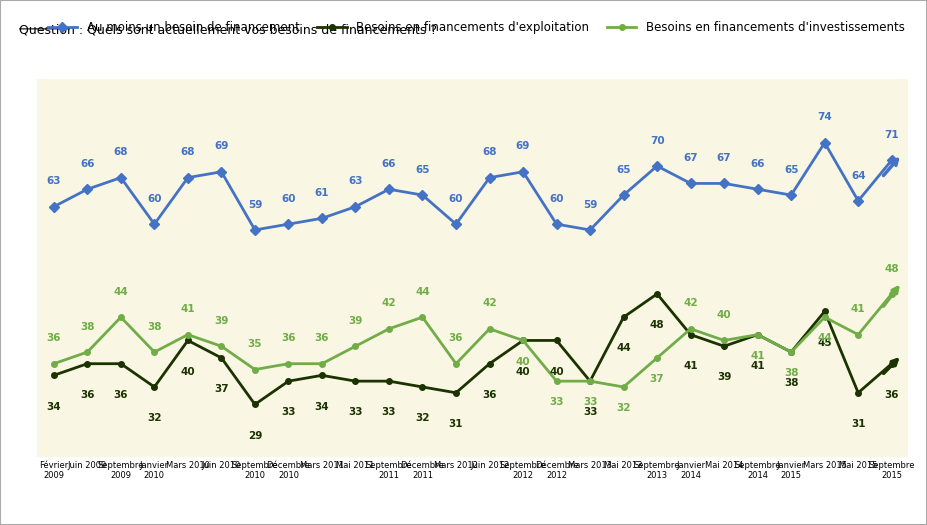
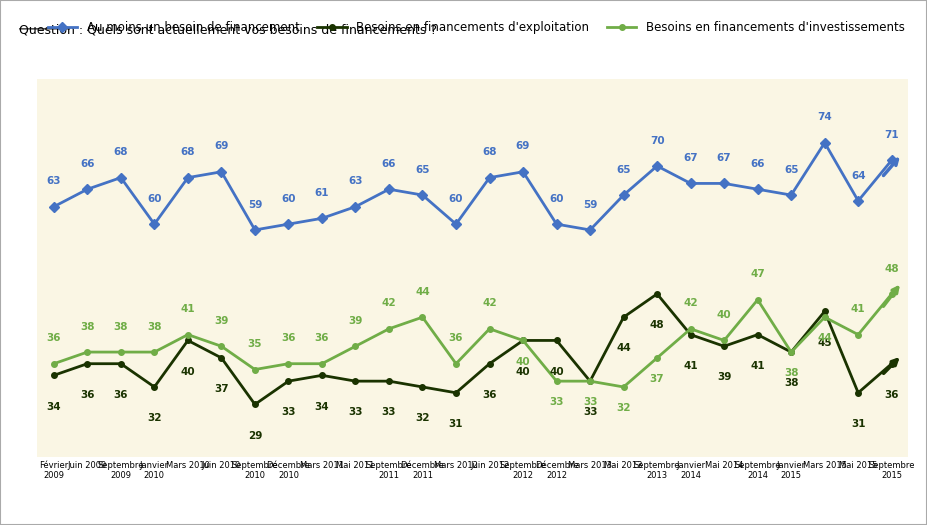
Besoins en financements d'investissements/Septembre 2009: 44 -> 38
Besoins en financements d'investissements/Septembre 2014: 41 -> 47
